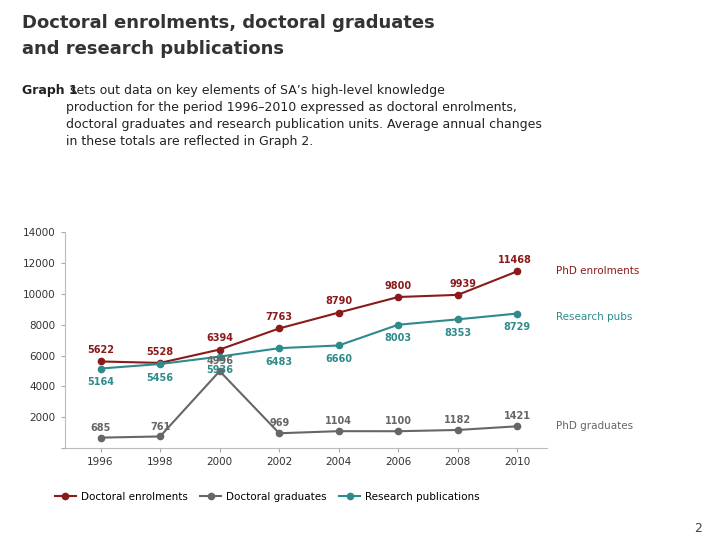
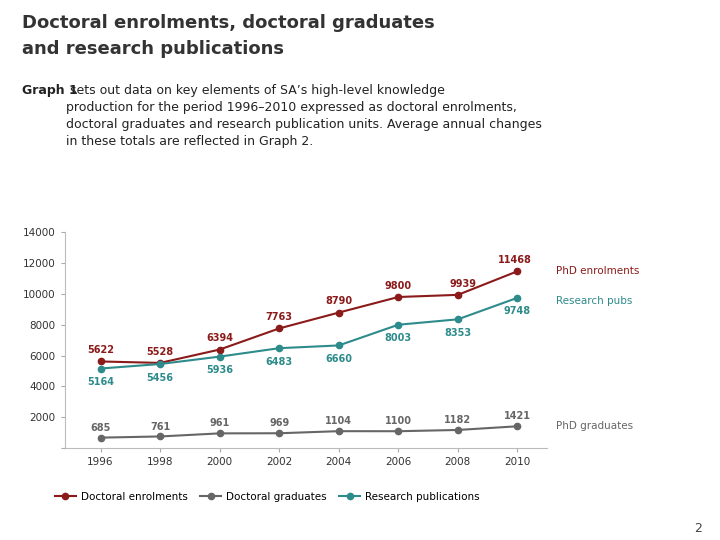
Doctoral graduates/2000: 4996 -> 961
Research publications/2010: 8729 -> 9748
